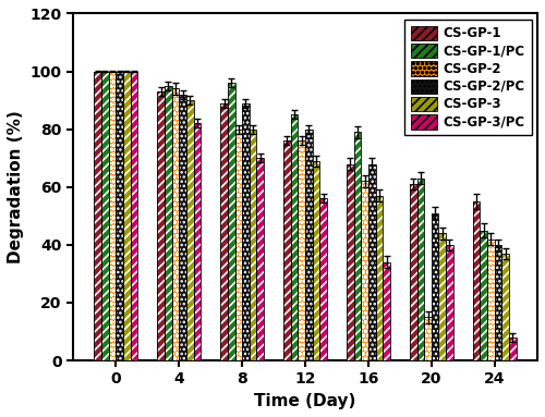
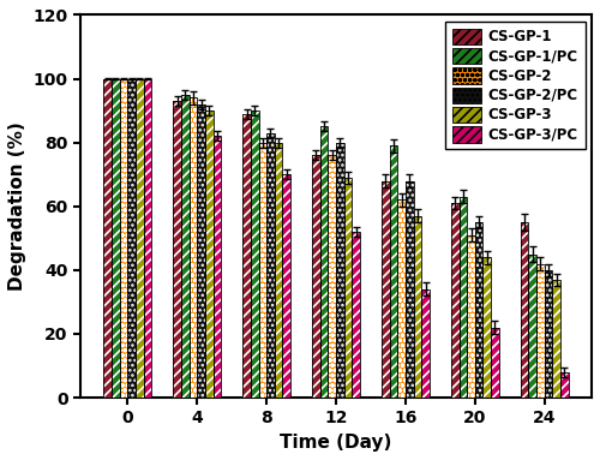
CS-GP-1/PC/8: 96 -> 90
CS-GP-2/PC/8: 89 -> 83
CS-GP-3/PC/12: 56 -> 52
CS-GP-2/20: 15 -> 51
CS-GP-2/PC/20: 51 -> 55
CS-GP-3/PC/20: 40 -> 22
